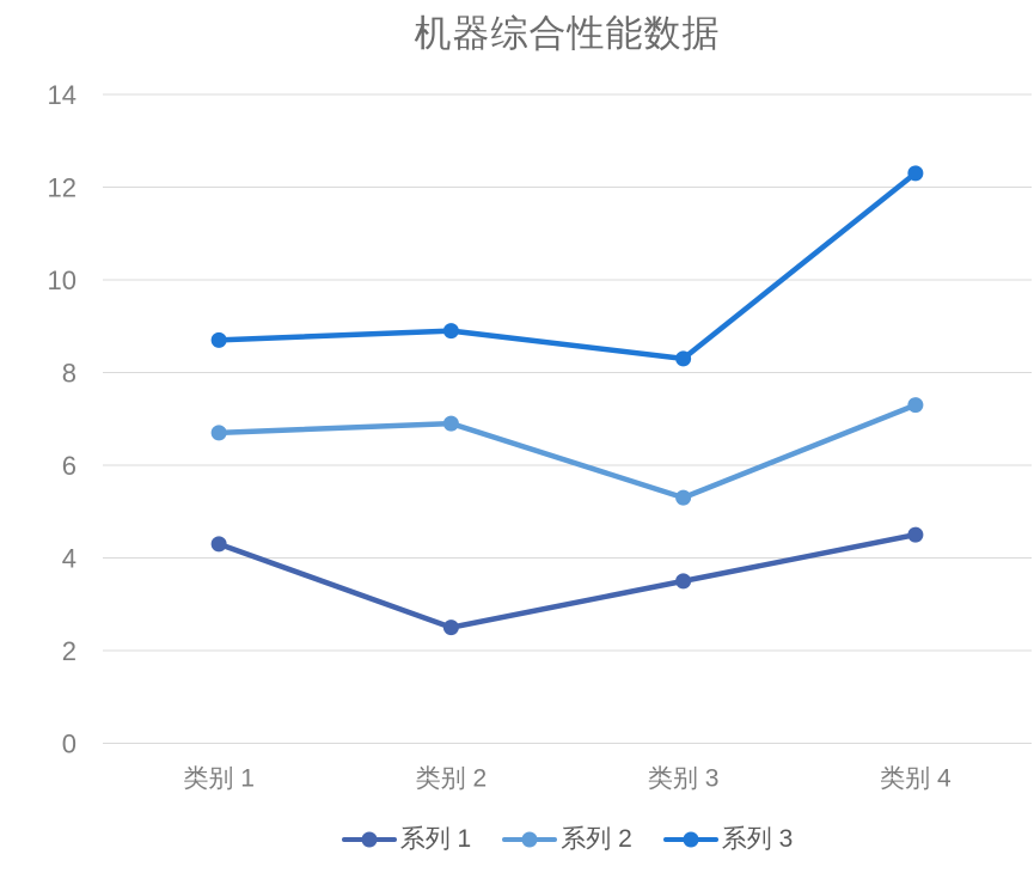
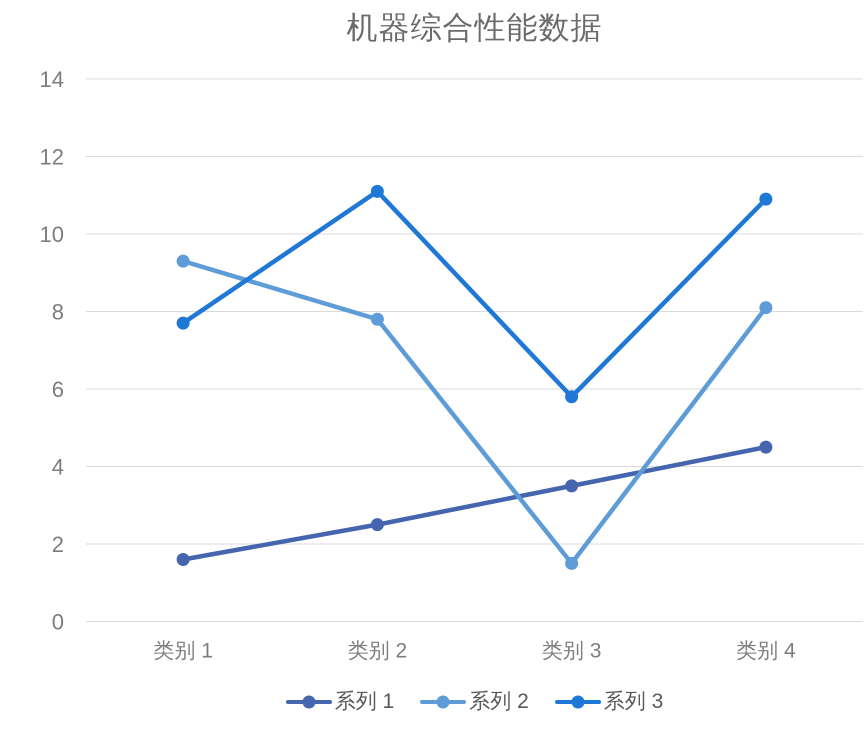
系列 1/类别 1: 4.3 -> 1.6
系列 2/类别 1: 6.7 -> 9.3
系列 3/类别 1: 8.7 -> 7.7
系列 2/类别 2: 6.9 -> 7.8
系列 3/类别 2: 8.9 -> 11.1
系列 2/类别 3: 5.3 -> 1.5
系列 3/类别 3: 8.3 -> 5.8
系列 2/类别 4: 7.3 -> 8.1
系列 3/类别 4: 12.3 -> 10.9
